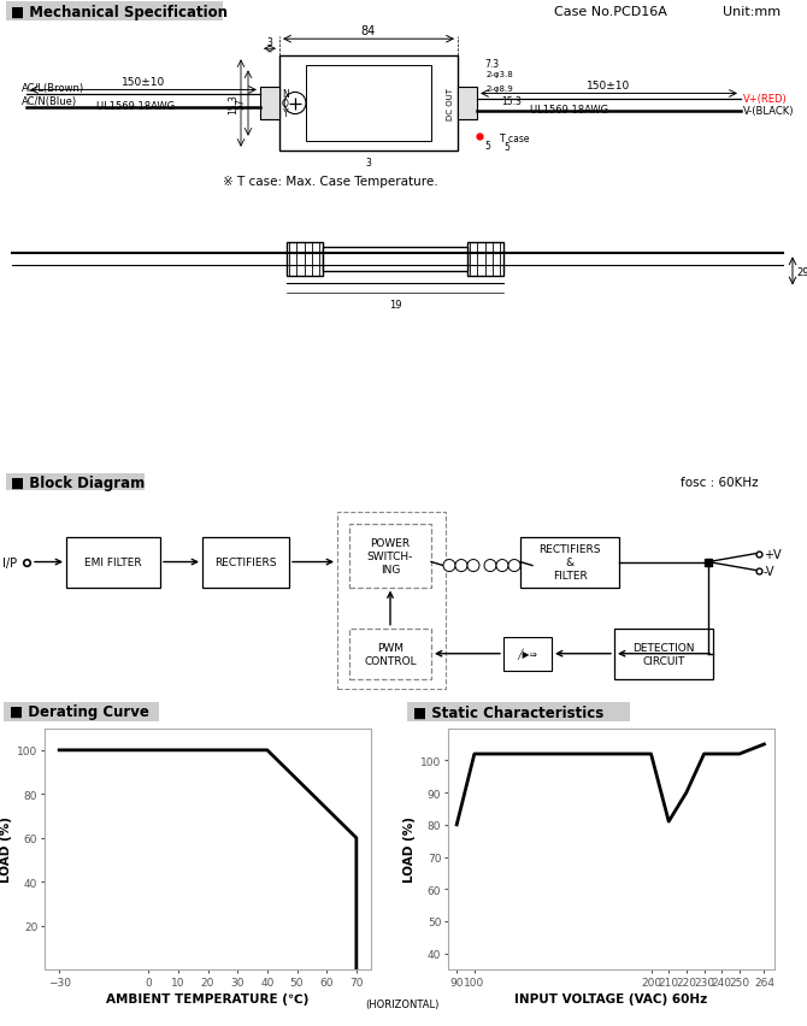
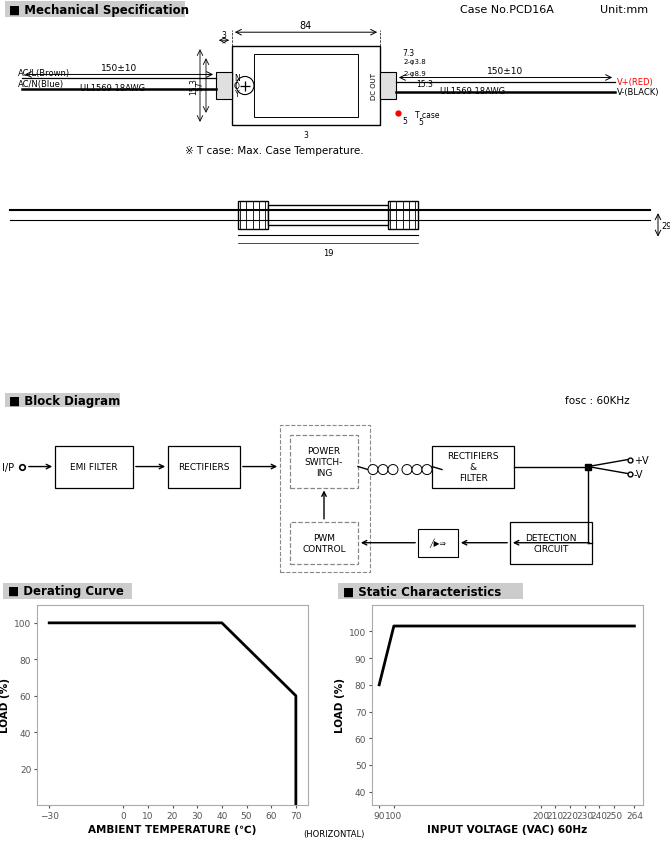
210: 81 -> 102
220: 90 -> 102
264: 105 -> 102
